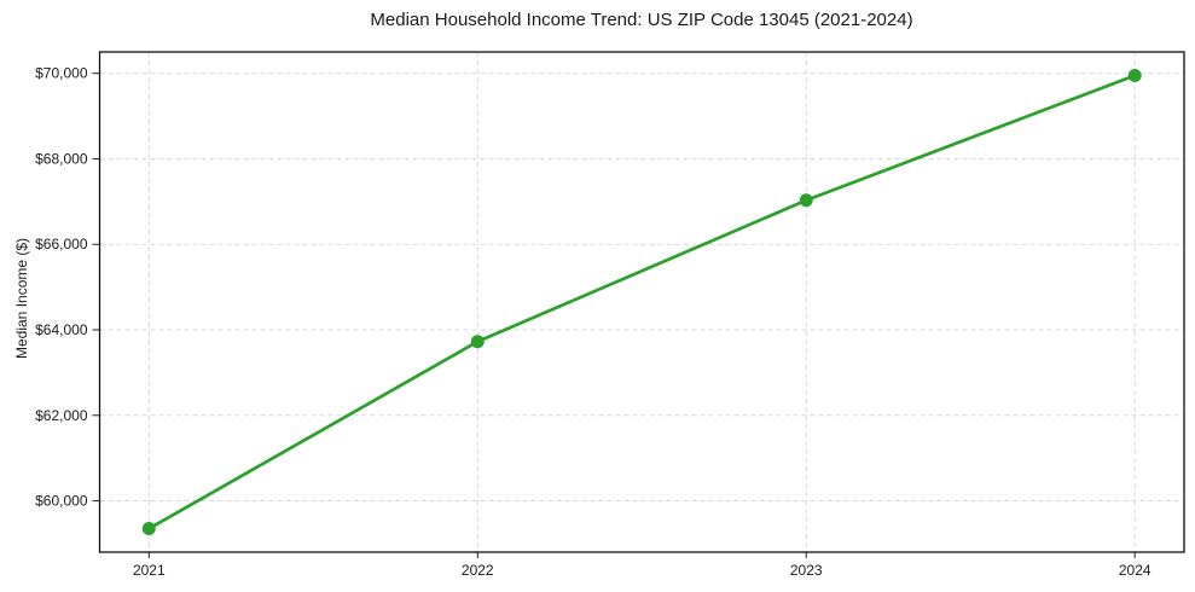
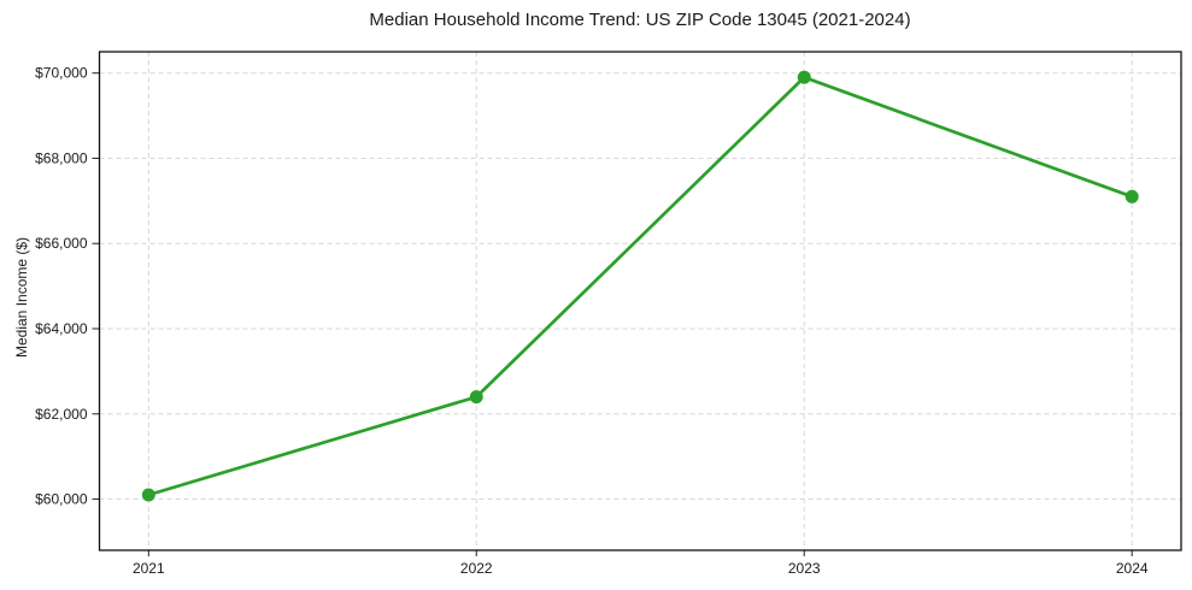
2021: $59400 -> $60100
2022: $63700 -> $62400
2023: $67000 -> $69900
2024: $70000 -> $67100
